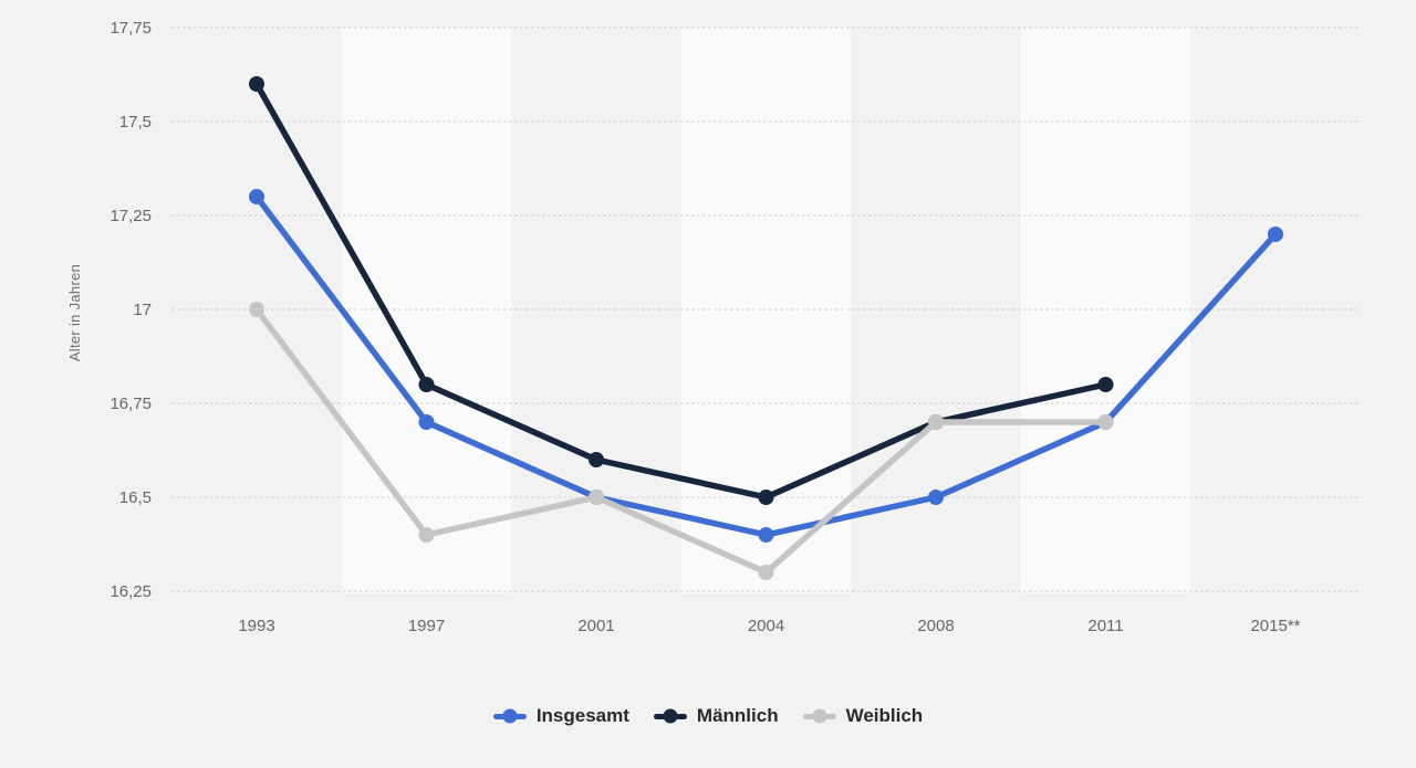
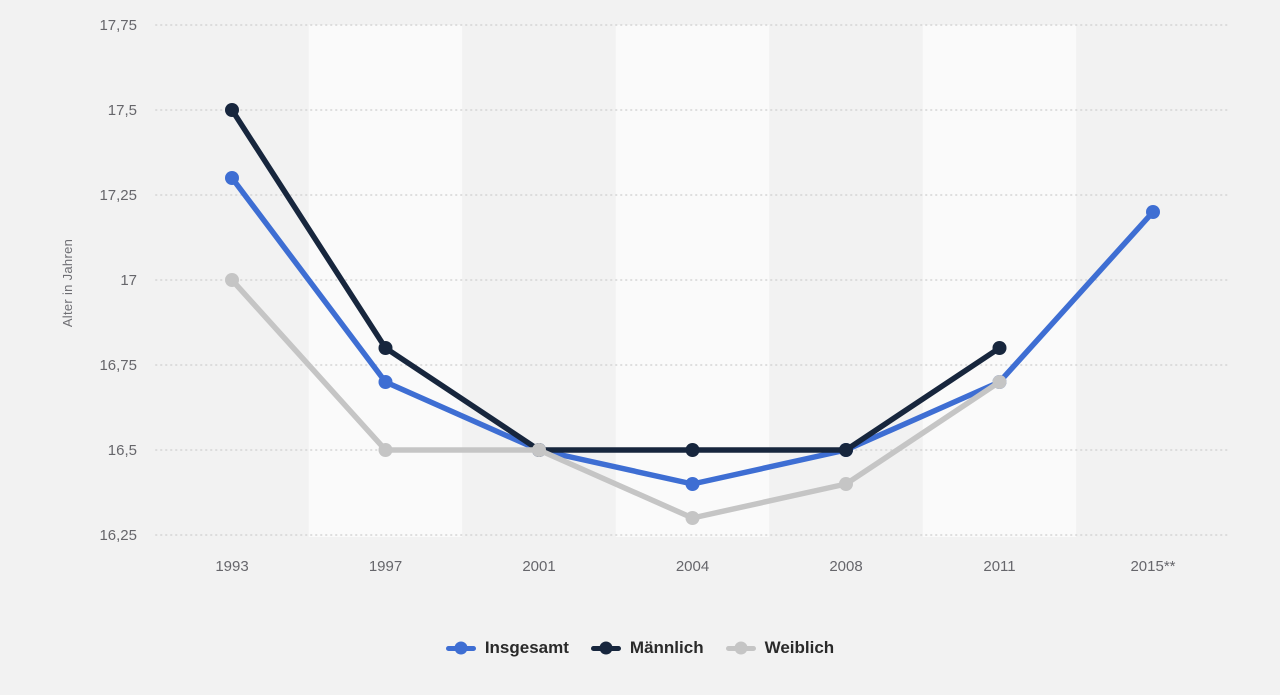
Männlich/1993: 17,6 -> 17,5
Weiblich/1997: 16,4 -> 16,5
Männlich/2001: 16,6 -> 16,5
Männlich/2008: 16,7 -> 16,5
Weiblich/2008: 16,7 -> 16,4
